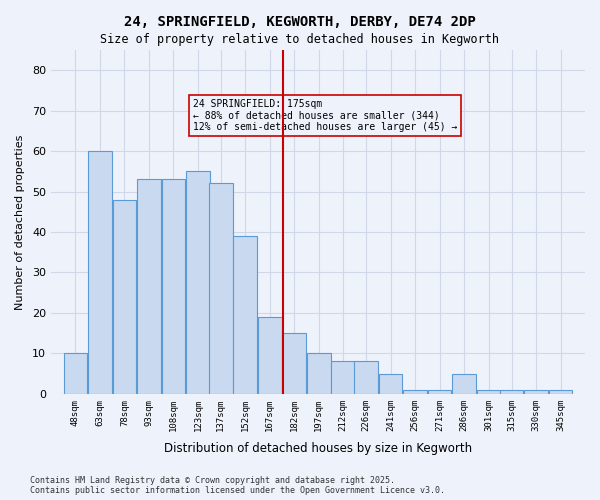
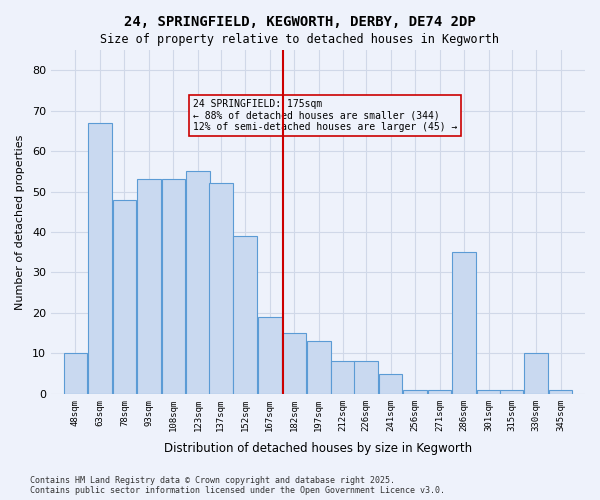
63sqm: 60 -> 67
197sqm: 10 -> 13
286sqm: 5 -> 35
330sqm: 1 -> 10
